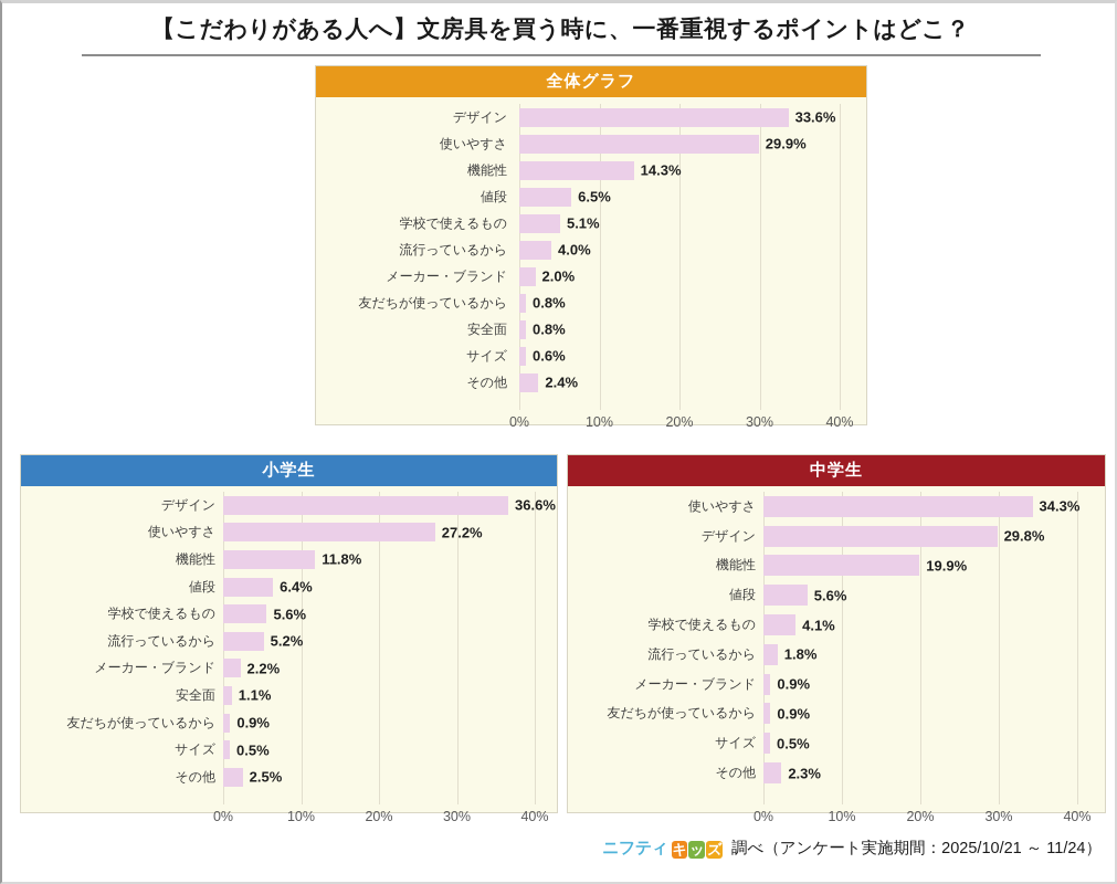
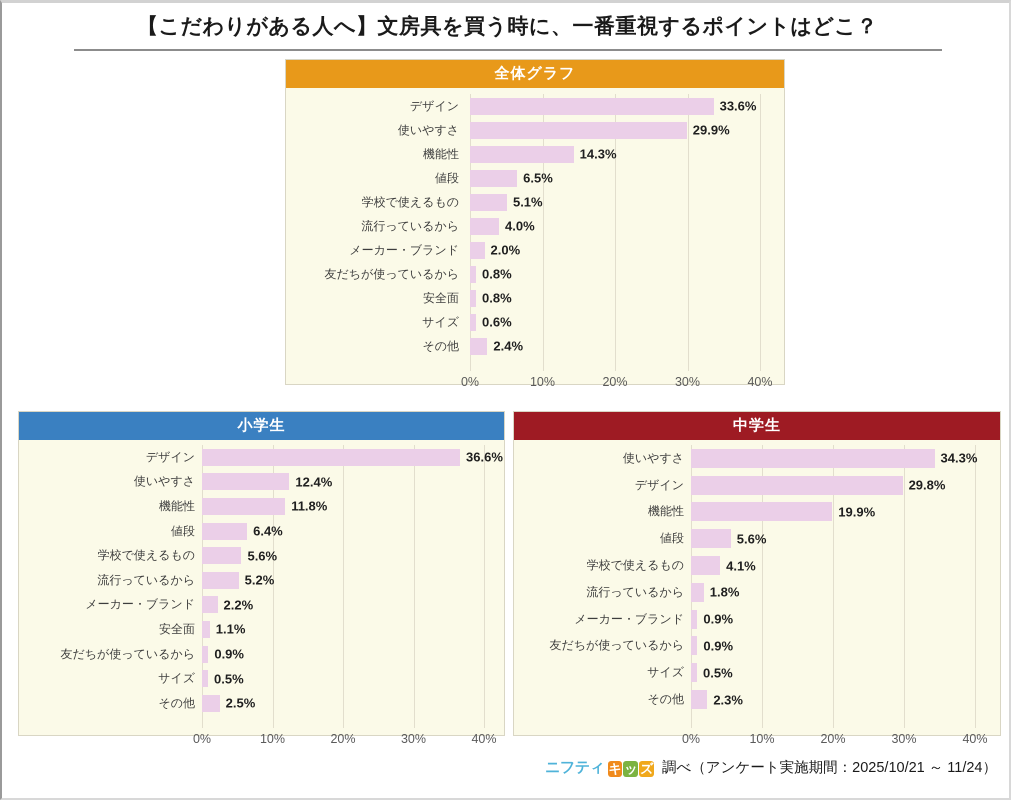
小学生/使いやすさ: 27.2% -> 12.4%
